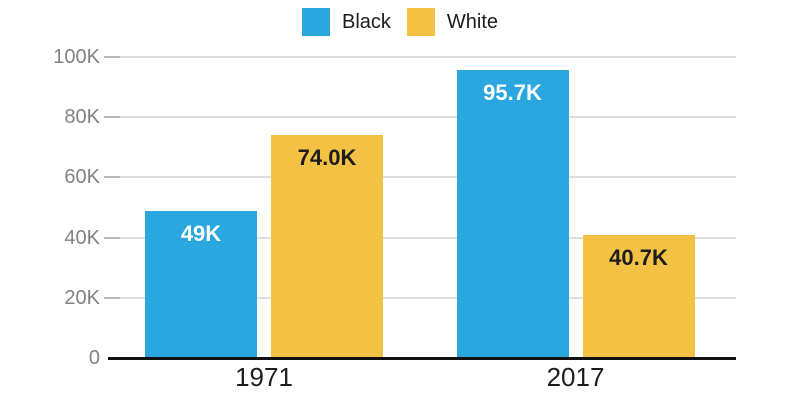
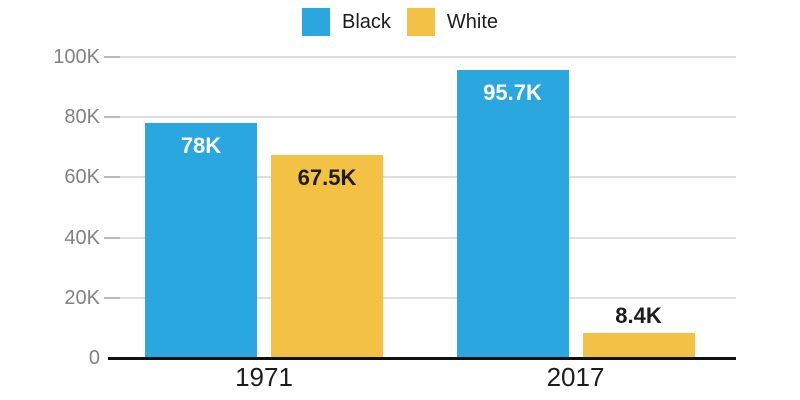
Black/1971: 49K -> 78K
White/1971: 74.0K -> 67.5K
White/2017: 40.7K -> 8.4K
